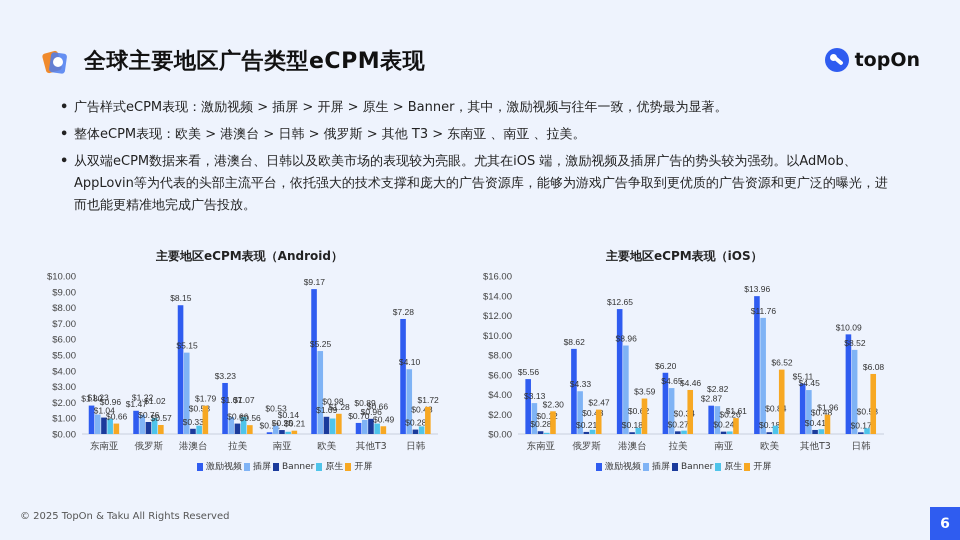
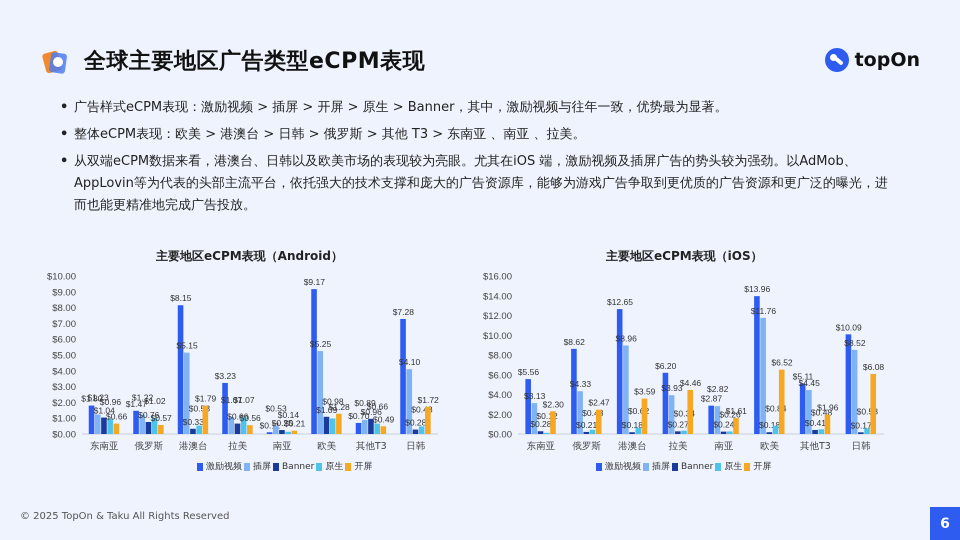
主要地区eCPM表现（iOS）/插屏/拉美: $4.65 -> $3.93
